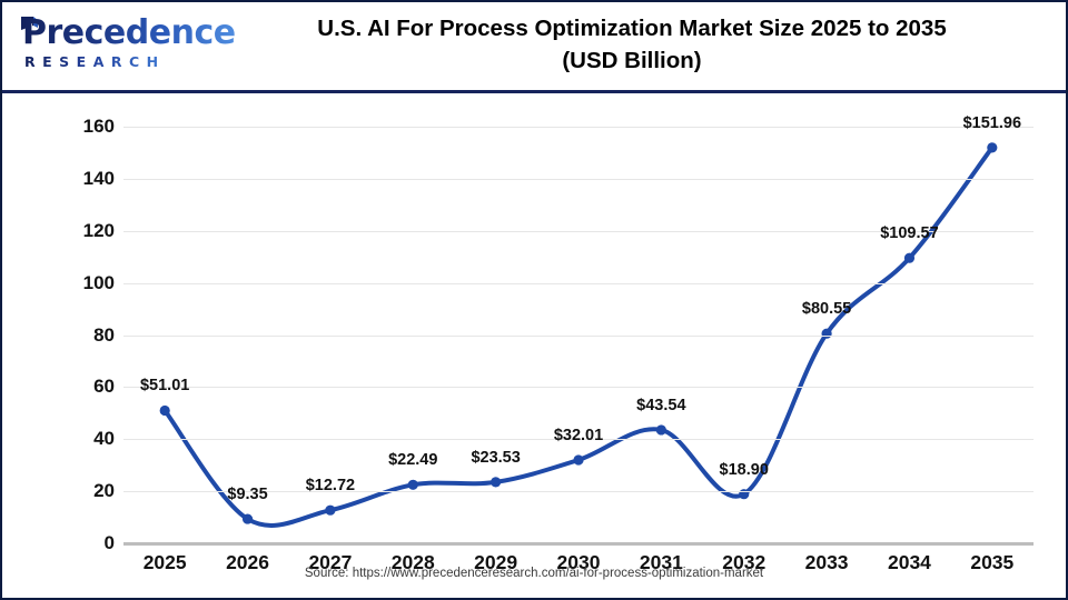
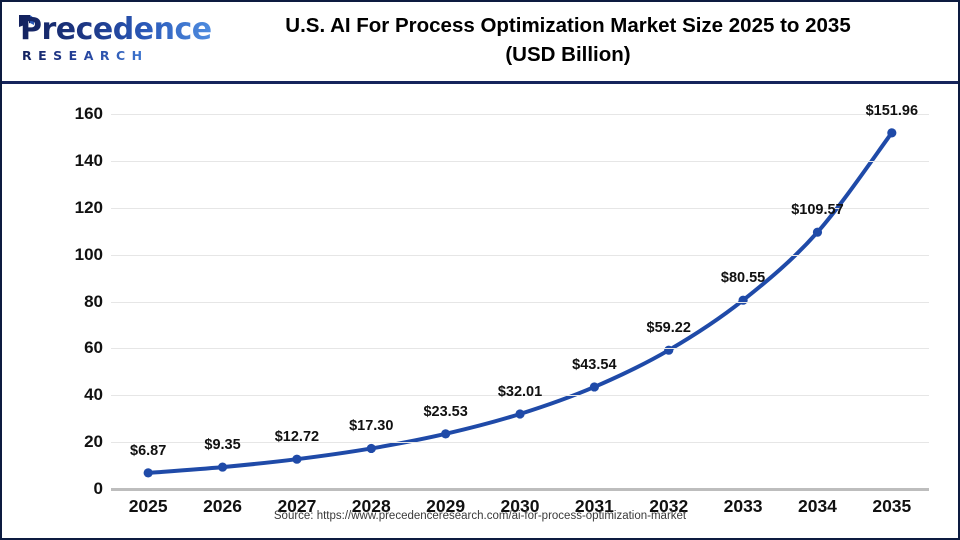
2025: $51.01 -> $6.87
2028: $22.49 -> $17.30
2032: $18.90 -> $59.22
